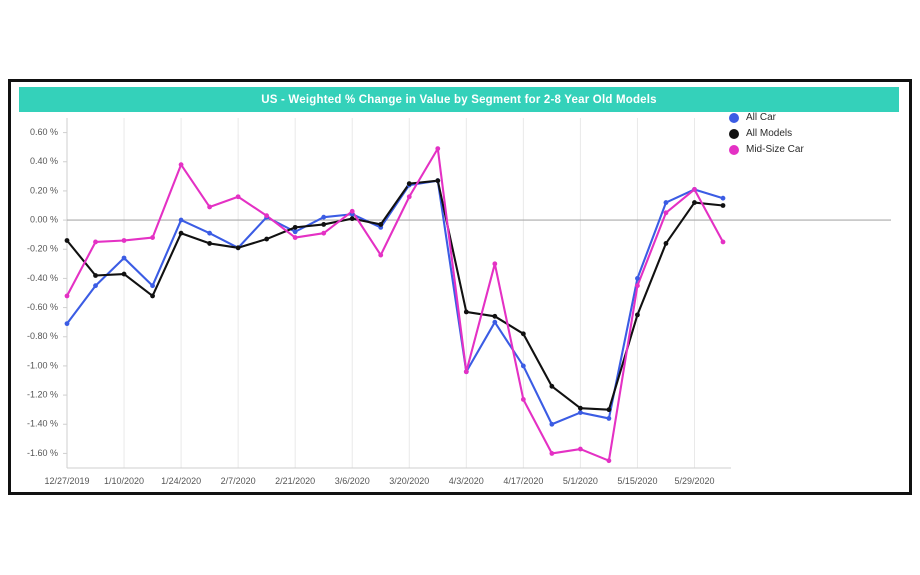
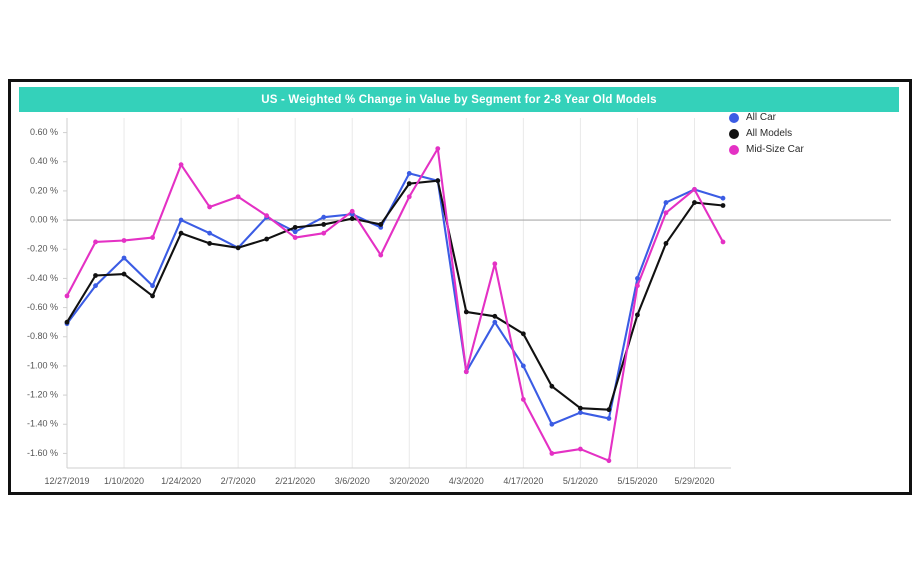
All Models/12/27/2019: -0.14% -> -0.70%
All Car/3/20/2020: 0.24% -> 0.32%
